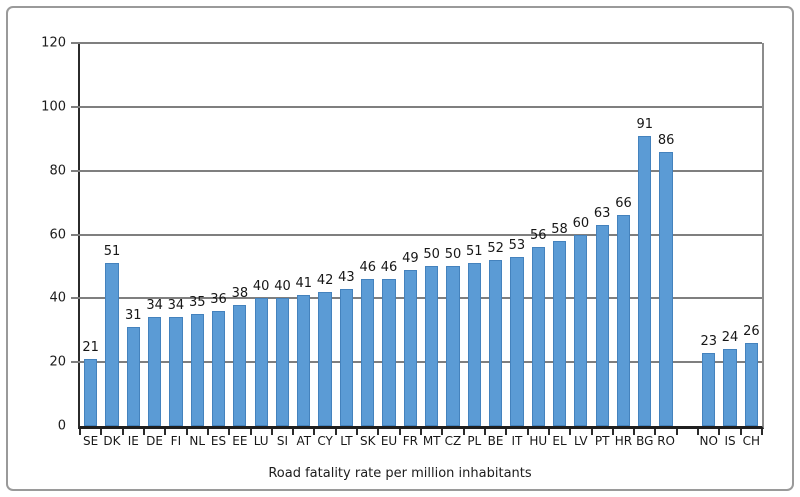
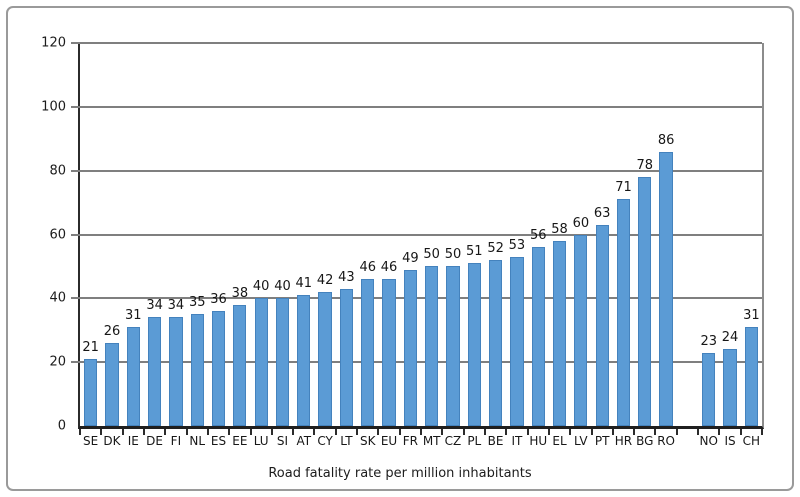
DK: 51 -> 26
HR: 66 -> 71
BG: 91 -> 78
CH: 26 -> 31
